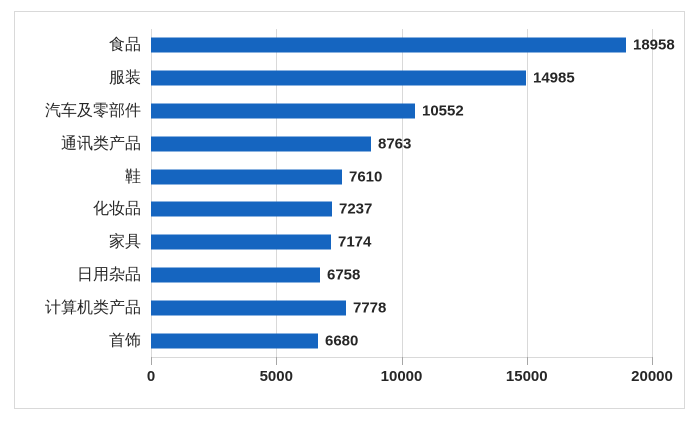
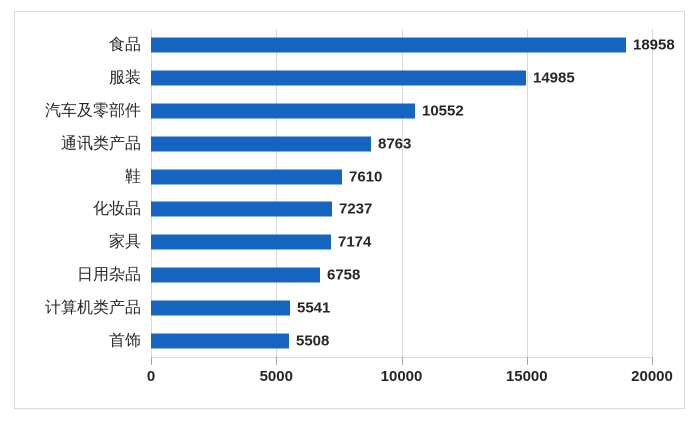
计算机类产品: 7778 -> 5541
首饰: 6680 -> 5508
